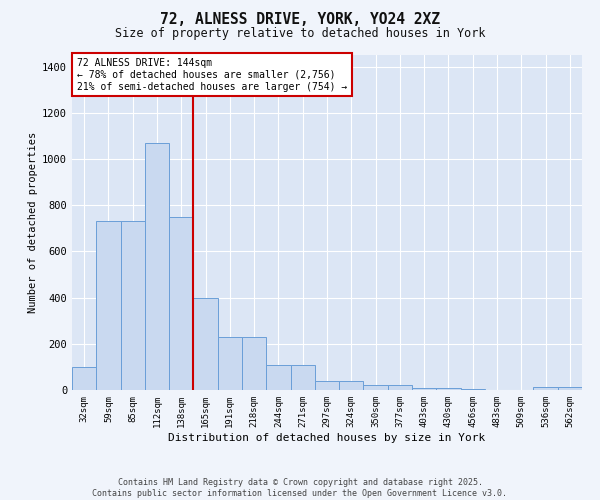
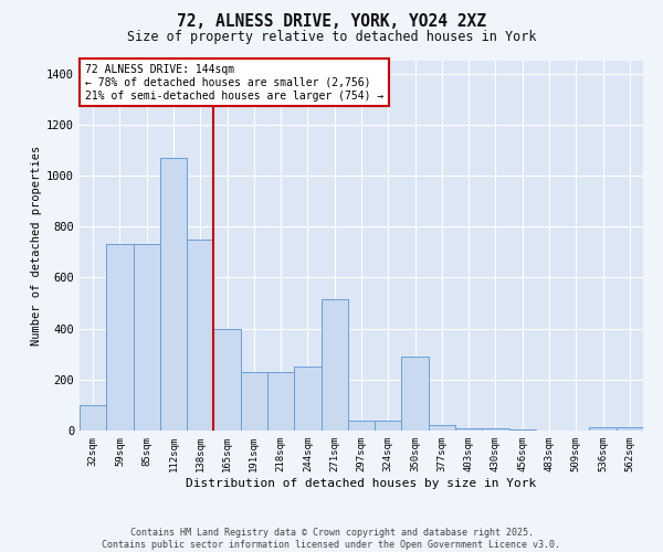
244sqm: 110 -> 250
271sqm: 110 -> 515
350sqm: 20 -> 290
